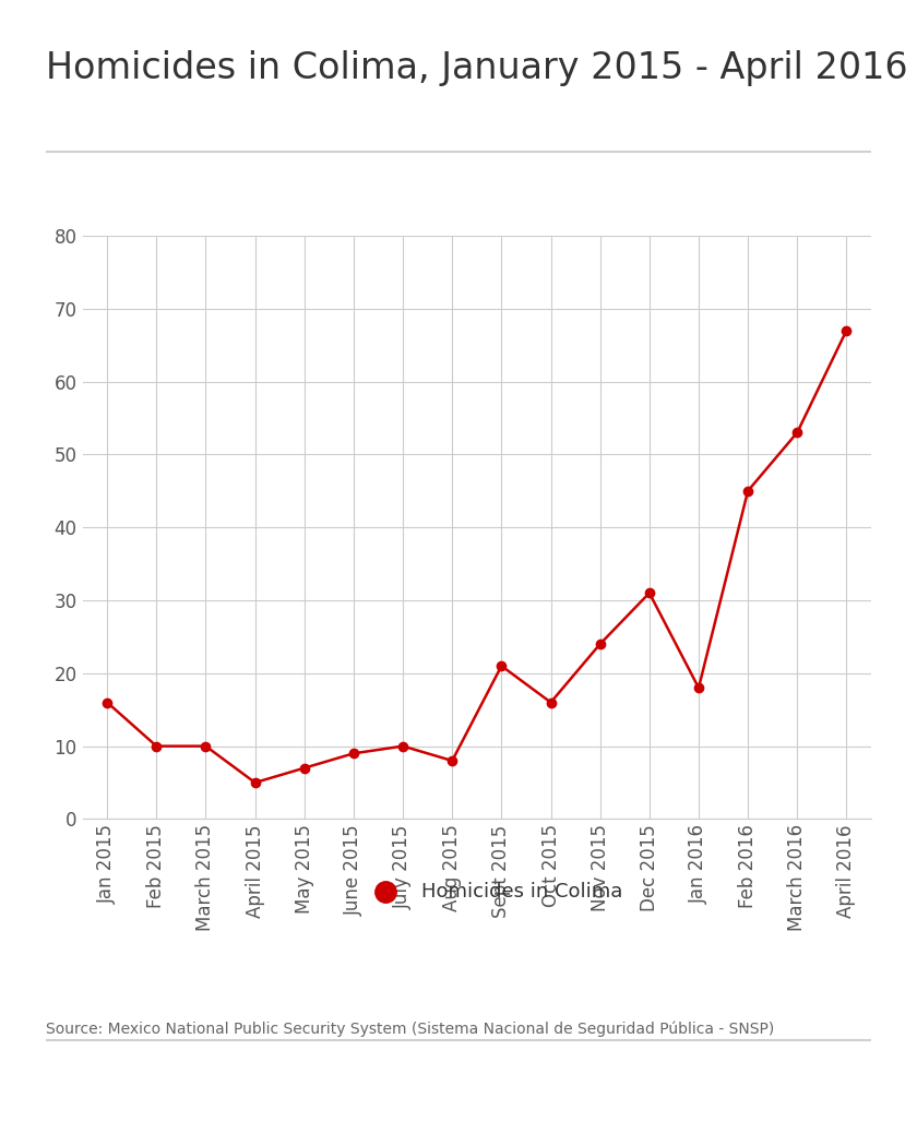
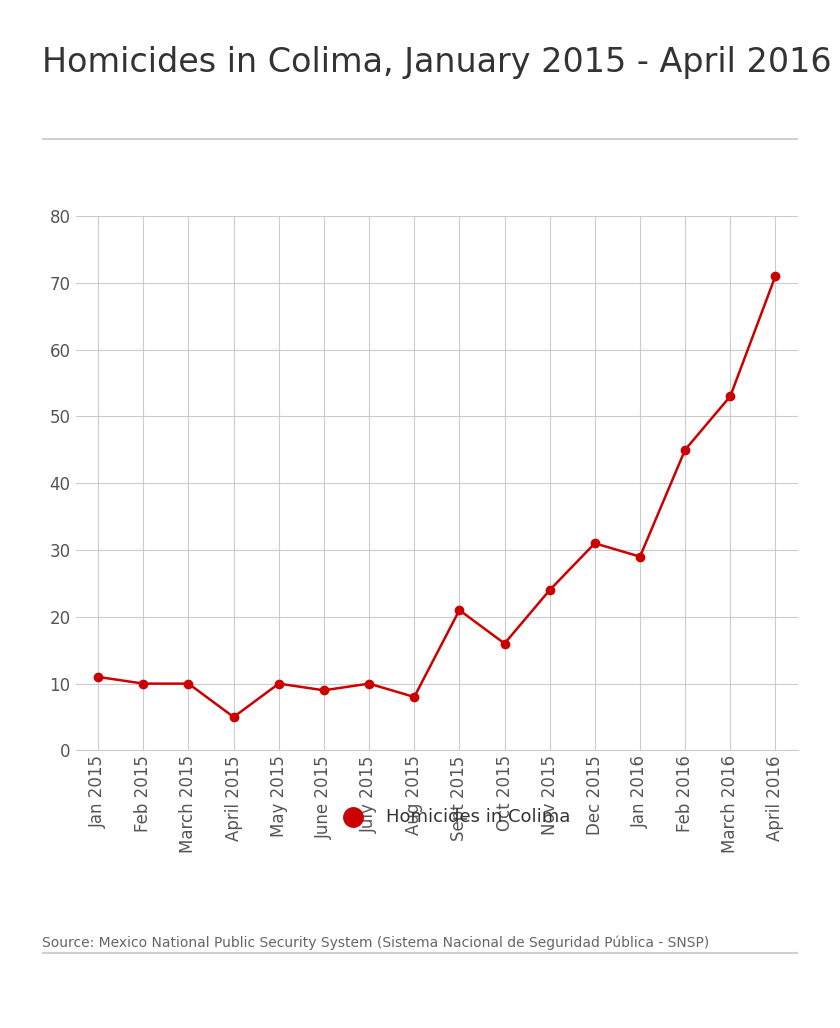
Jan 2015: 16 -> 11
May 2015: 7 -> 10
Jan 2016: 18 -> 29
April 2016: 67 -> 71
